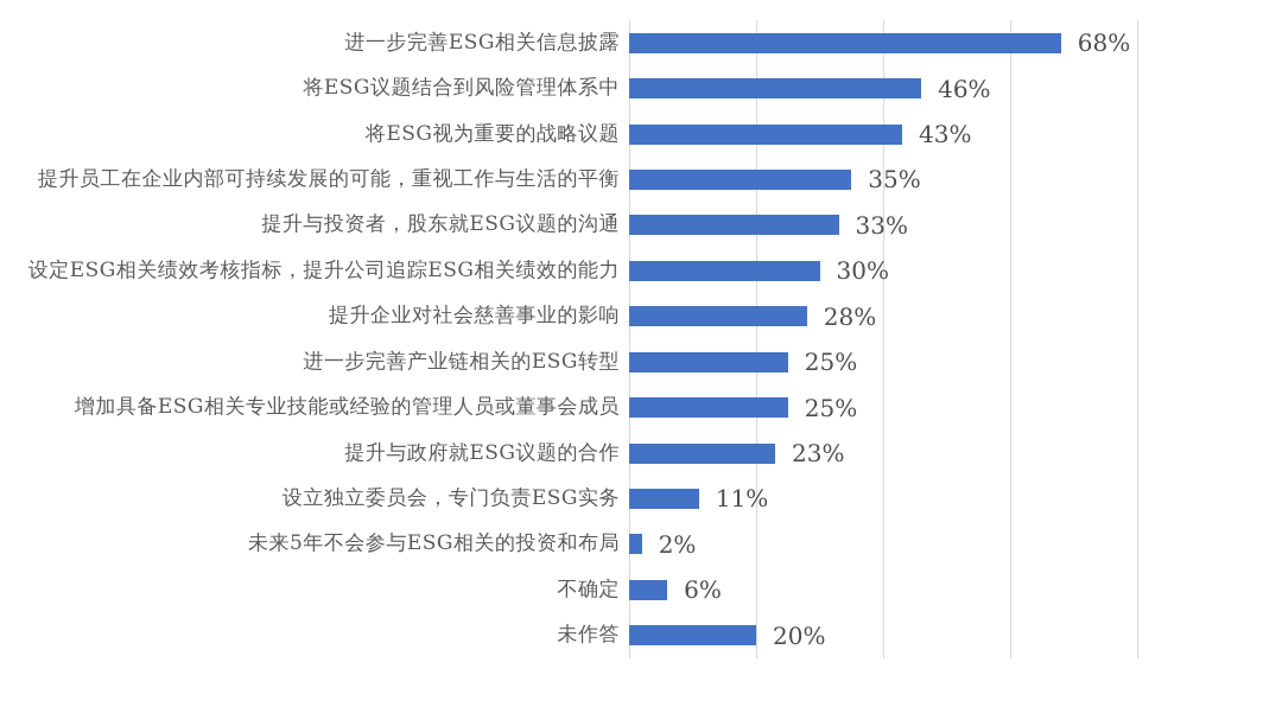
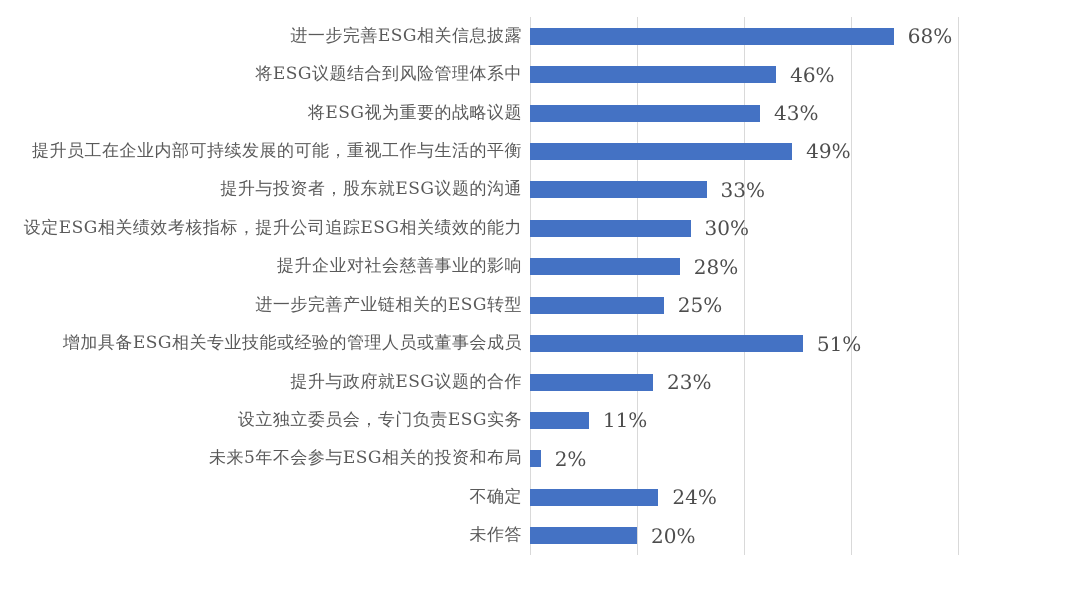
提升员工在企业内部可持续发展的可能，重视工作与生活的平衡: 35% -> 49%
增加具备ESG相关专业技能或经验的管理人员或董事会成员: 25% -> 51%
不确定: 6% -> 24%
